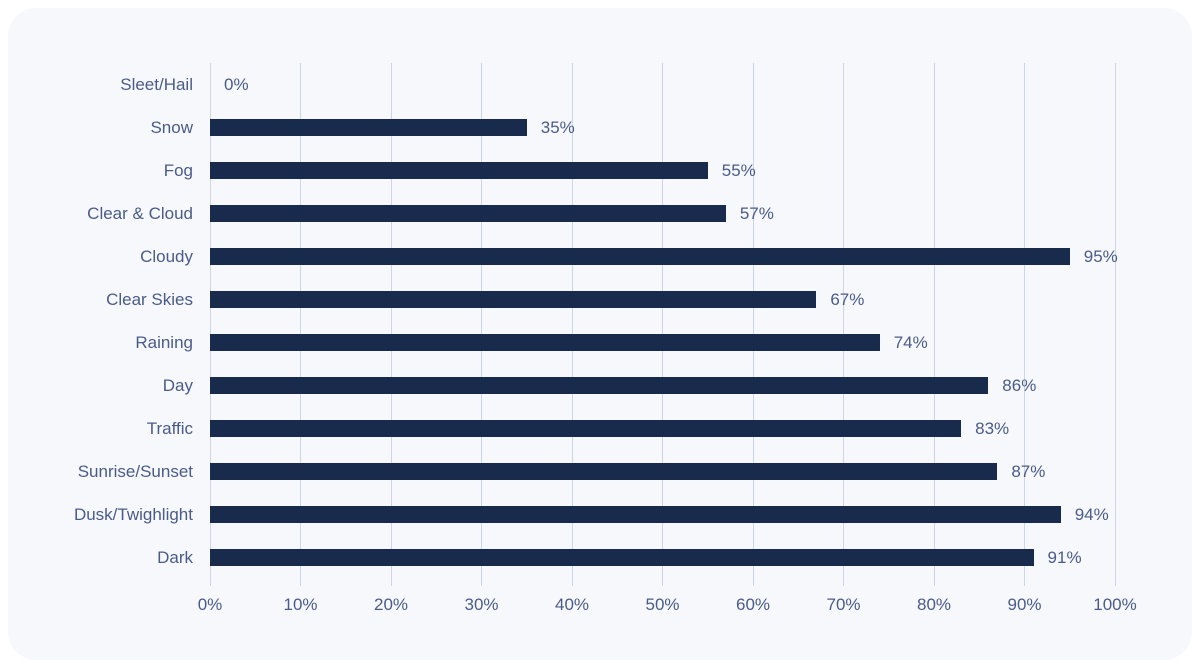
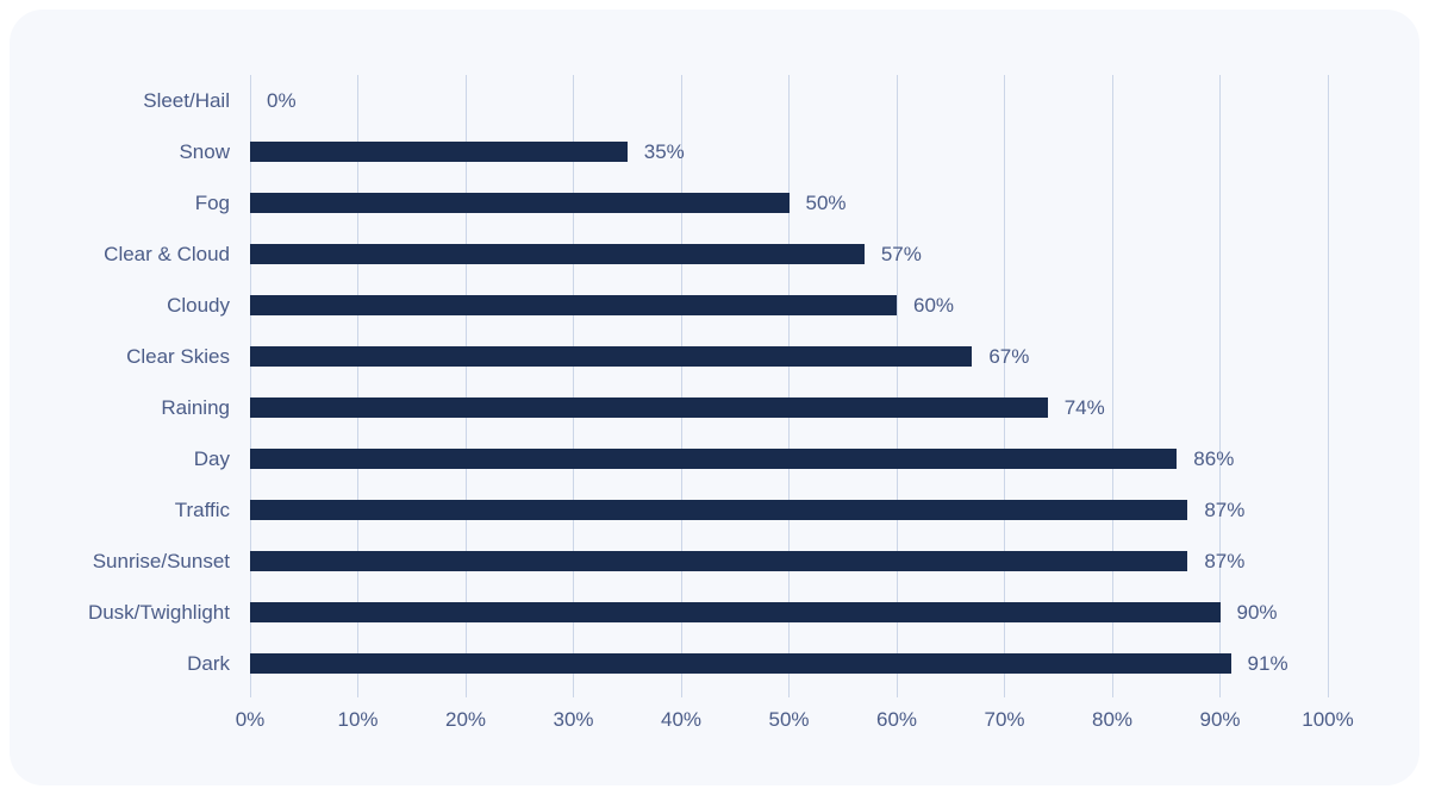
Fog: 55% -> 50%
Cloudy: 95% -> 60%
Traffic: 83% -> 87%
Dusk/Twighlight: 94% -> 90%
